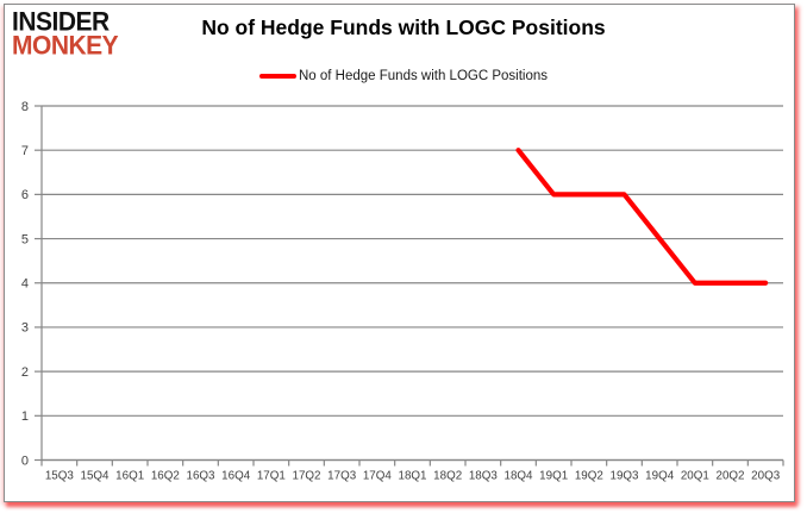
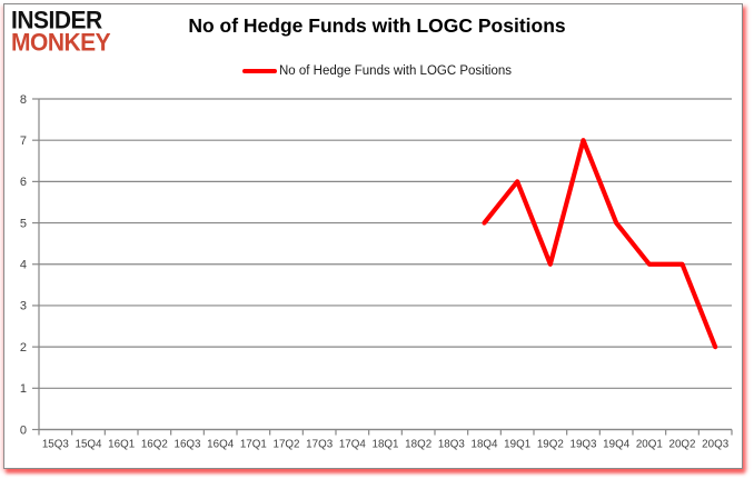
18Q4: 7 -> 5
19Q2: 6 -> 4
19Q3: 6 -> 7
20Q3: 4 -> 2
